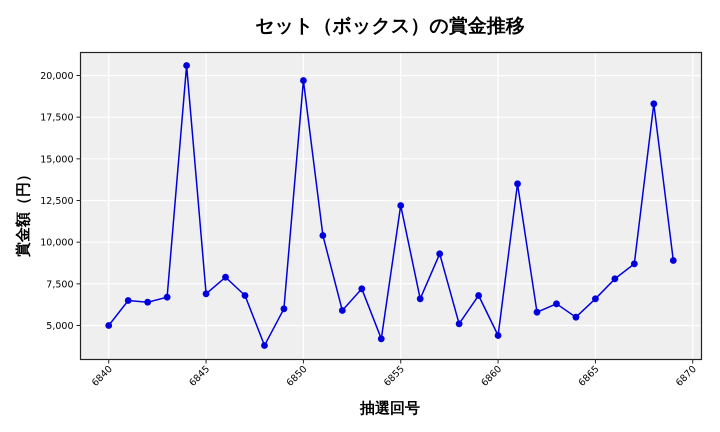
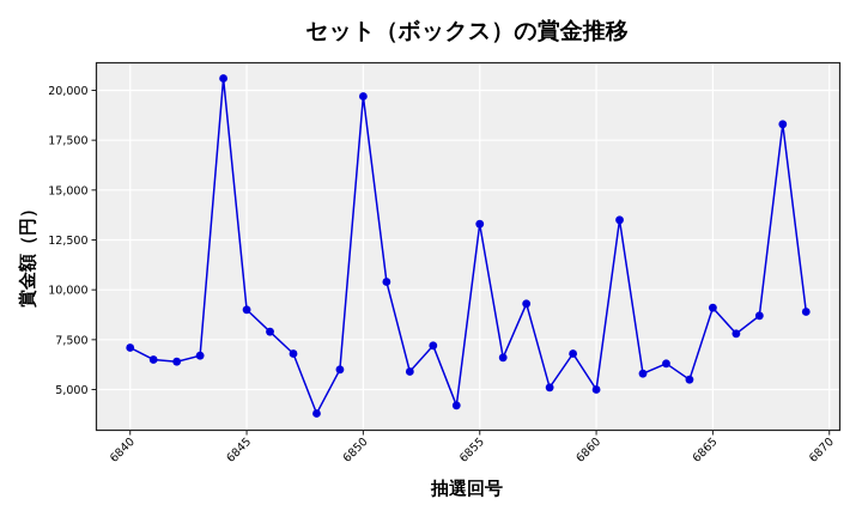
6840: 5000 -> 7100
6845: 6900 -> 9000
6855: 12200 -> 13300
6860: 4400 -> 5000
6865: 6600 -> 9100
